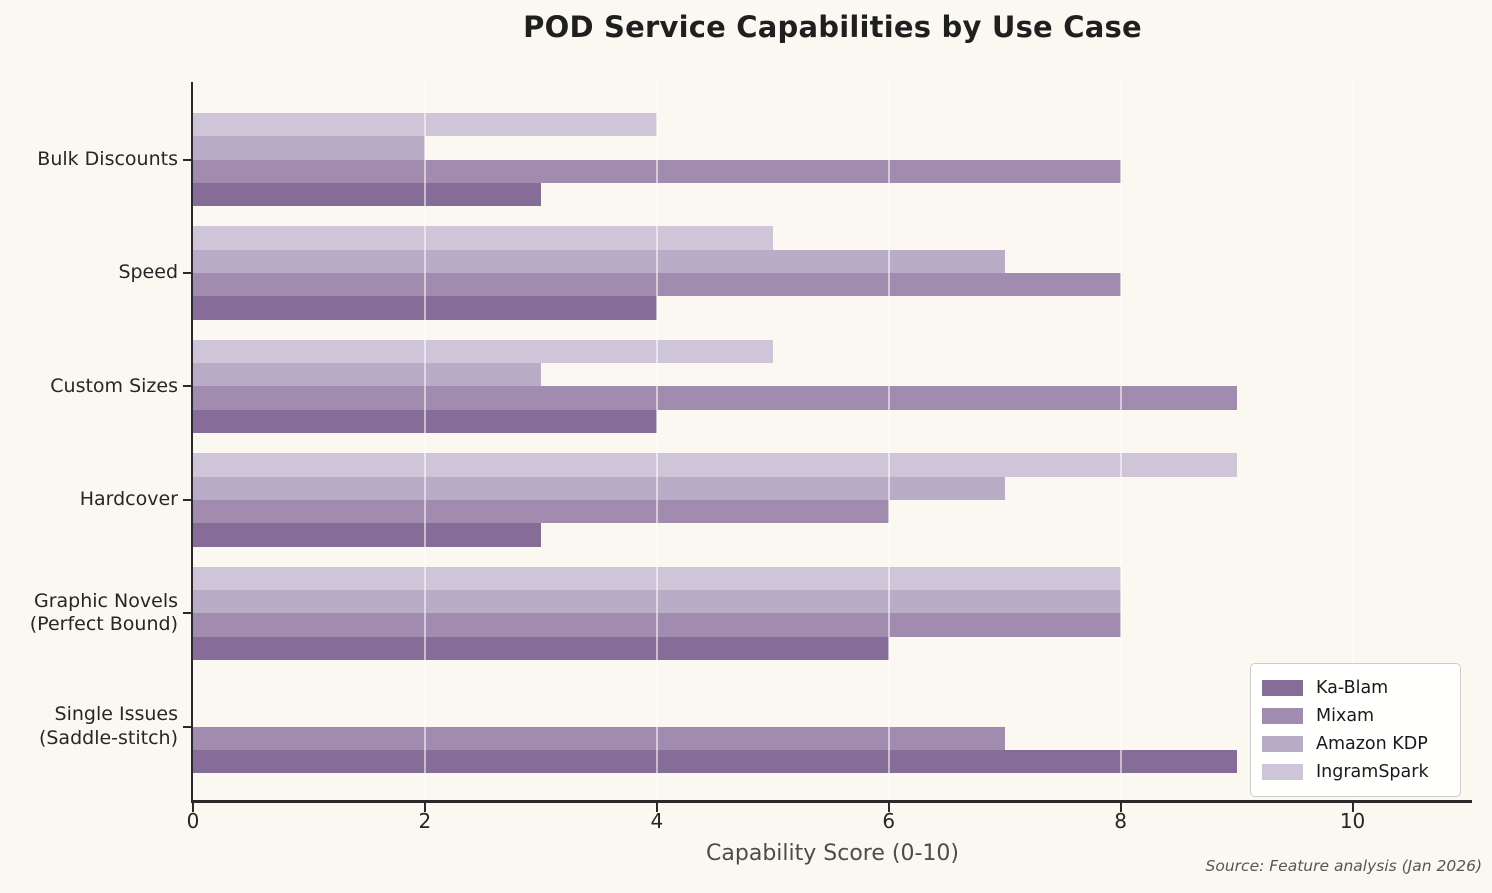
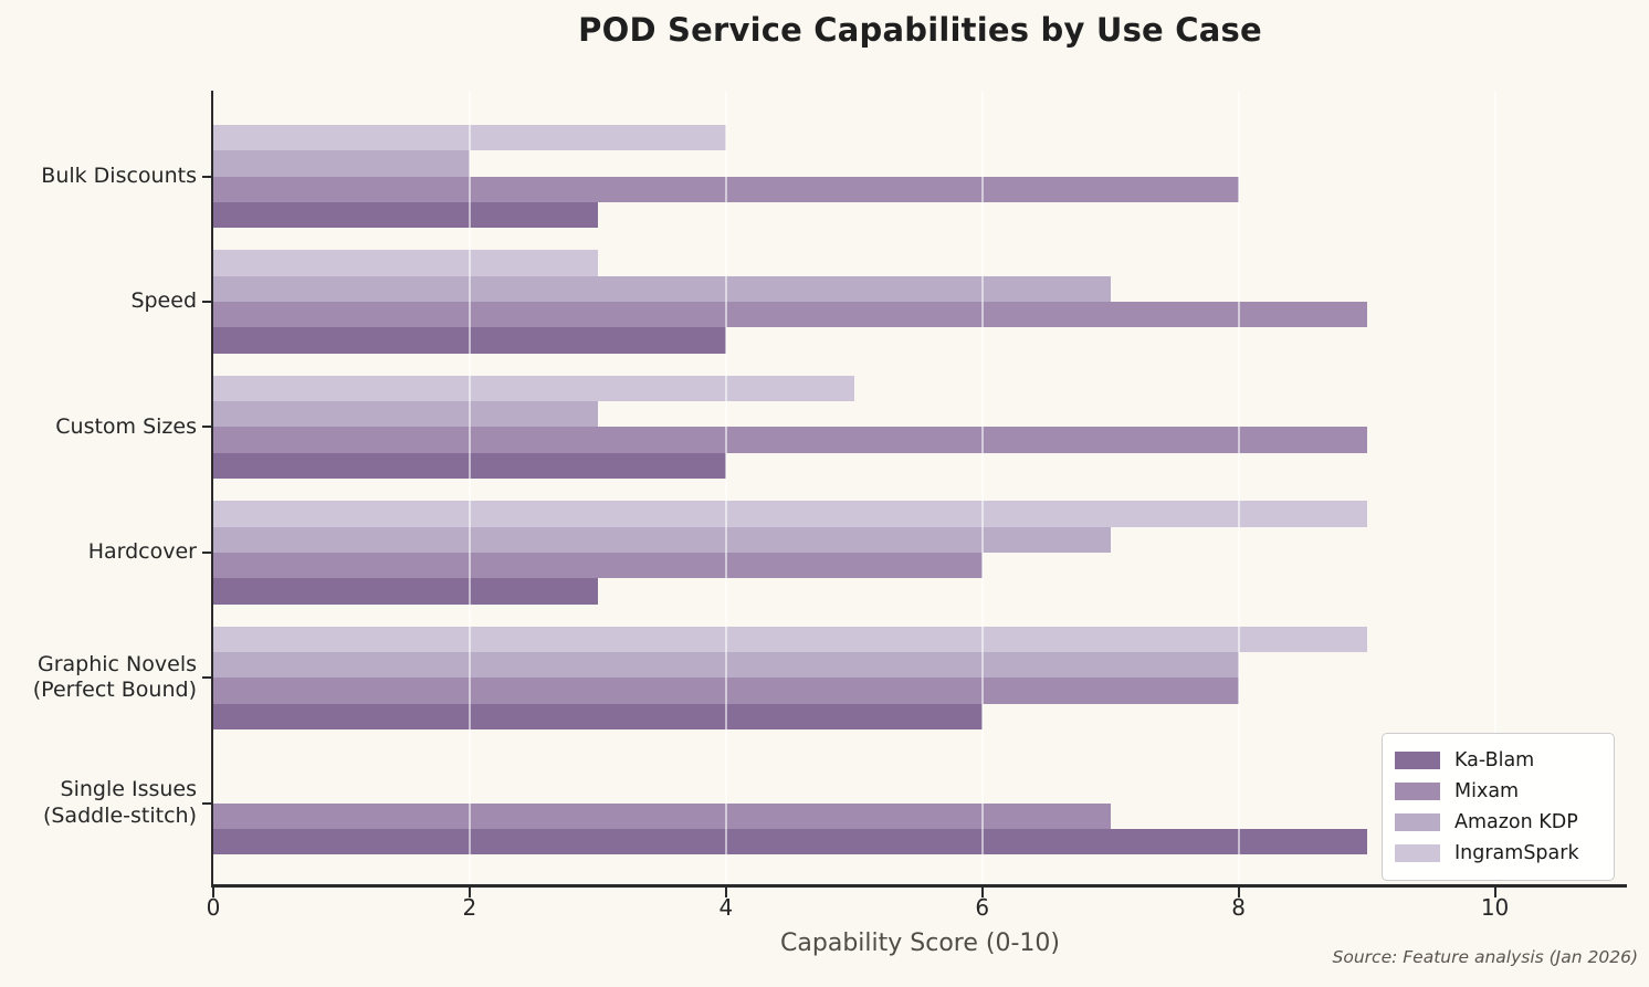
Mixam/Speed: 8 -> 9
IngramSpark/Speed: 5 -> 3
IngramSpark/Graphic Novels (Perfect Bound): 8 -> 9
